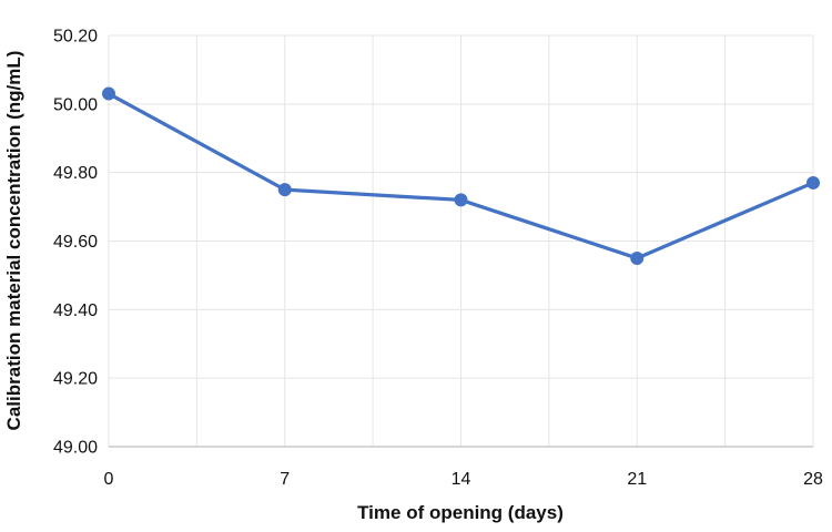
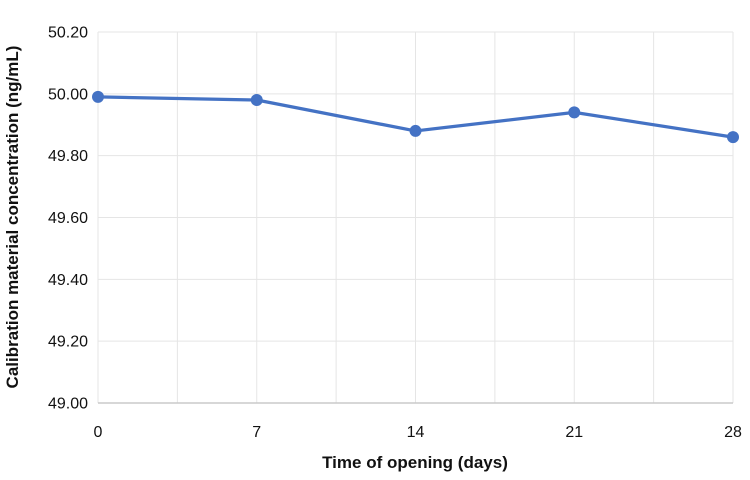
0: 50.03 -> 49.99
7: 49.75 -> 49.98
14: 49.72 -> 49.88
21: 49.55 -> 49.94
28: 49.77 -> 49.86
